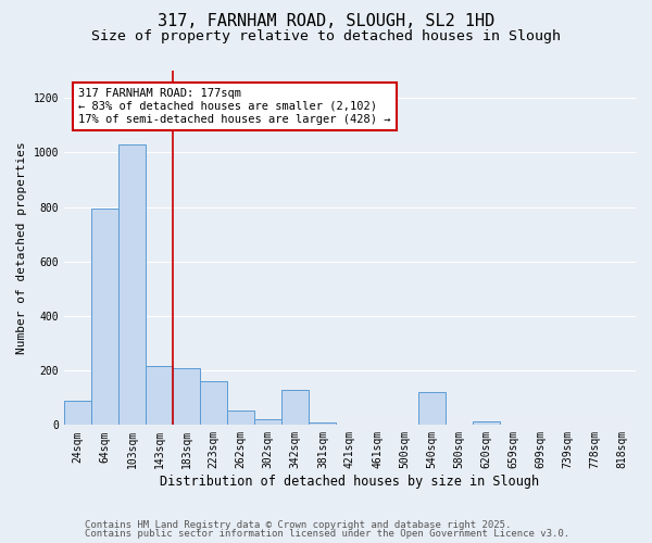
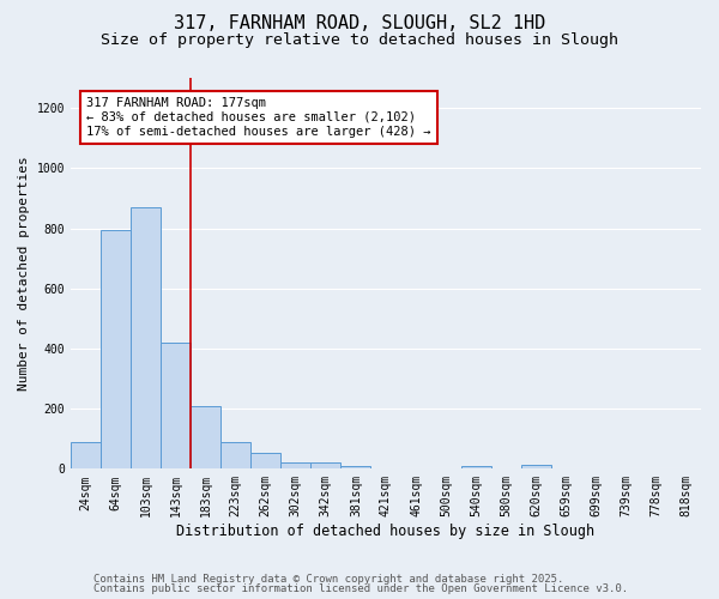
103sqm: 1030 -> 870
143sqm: 215 -> 420
223sqm: 160 -> 90
342sqm: 130 -> 22
540sqm: 120 -> 8
